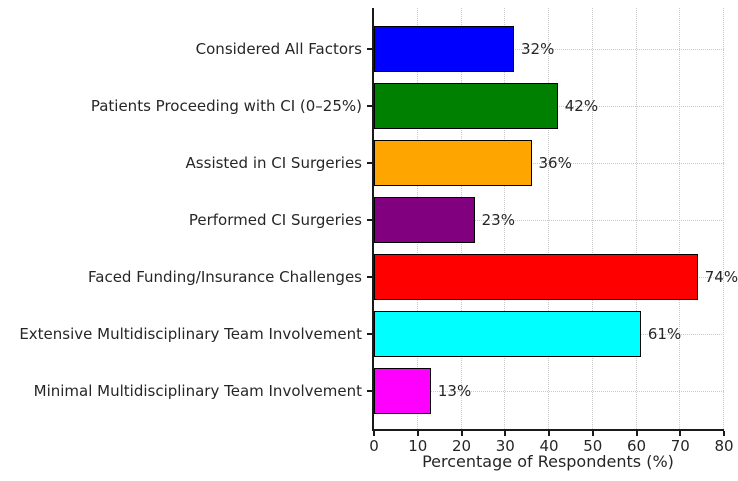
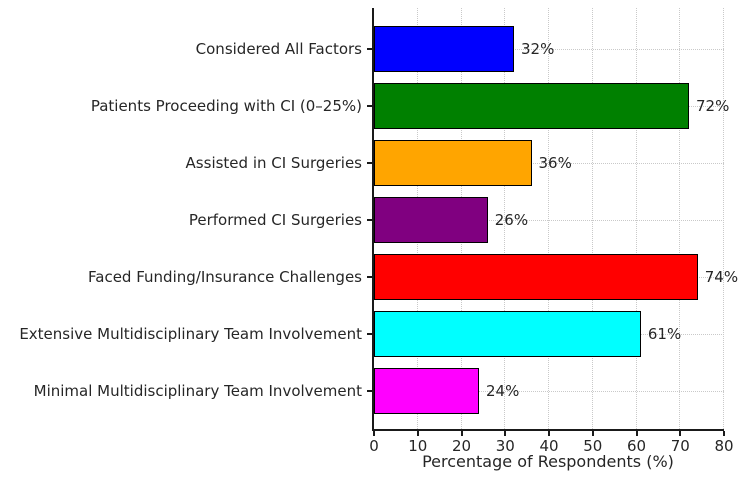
Patients Proceeding with CI (0–25%): 42% -> 72%
Performed CI Surgeries: 23% -> 26%
Minimal Multidisciplinary Team Involvement: 13% -> 24%
